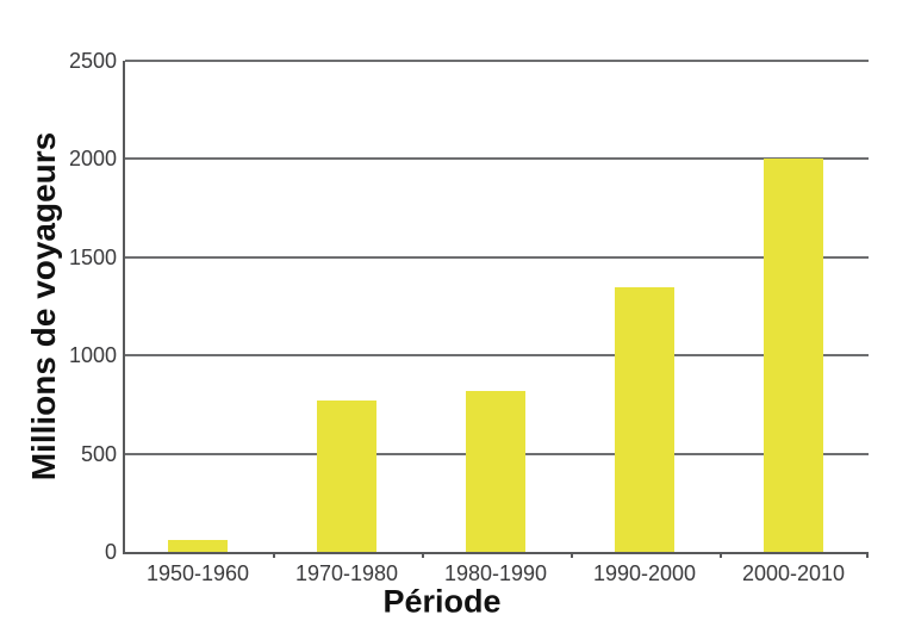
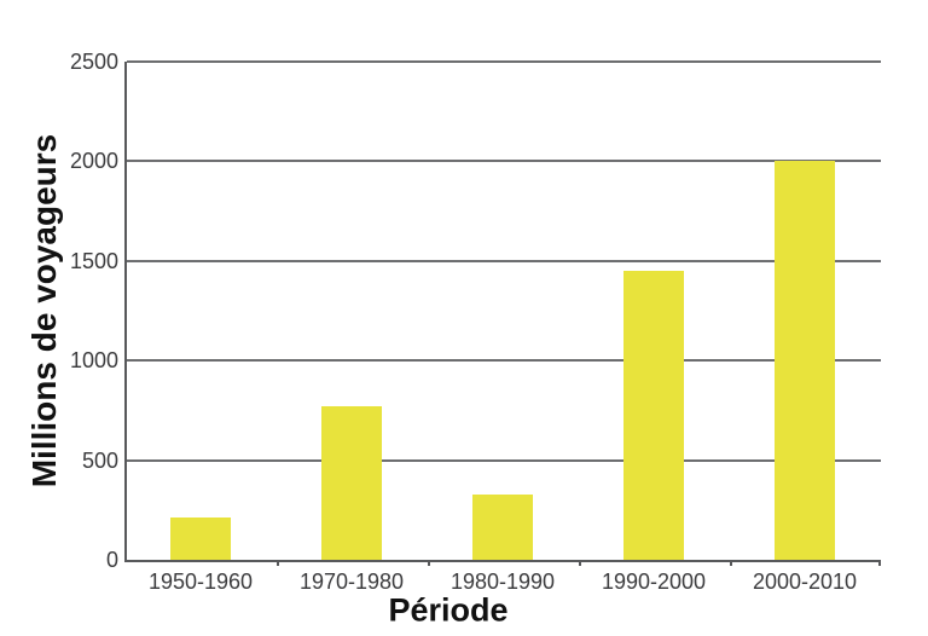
1950-1960: 60 -> 210
1980-1990: 820 -> 330
1990-2000: 1350 -> 1450
